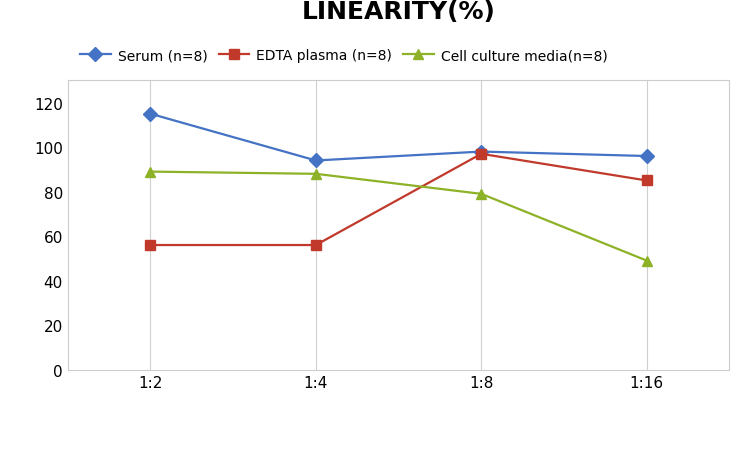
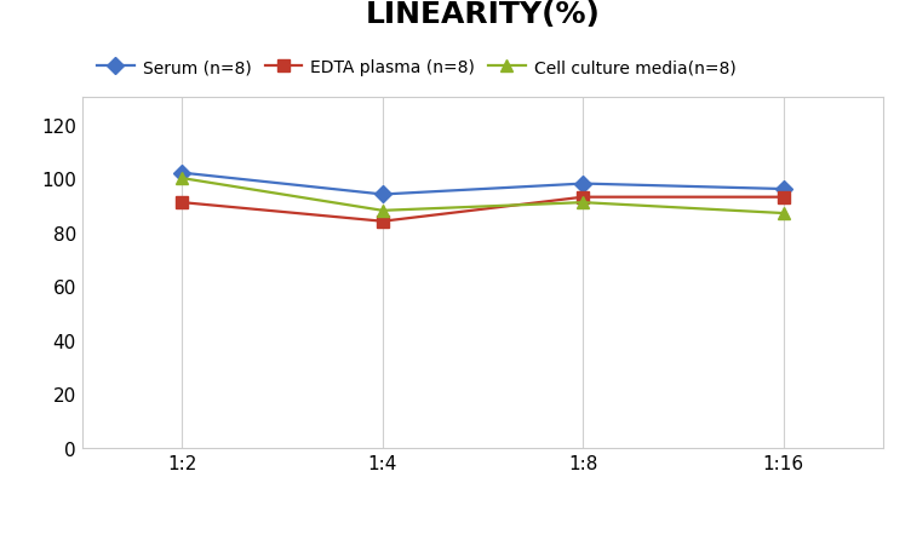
Serum (n=8)/1:2: 115 -> 102
EDTA plasma (n=8)/1:2: 56 -> 91
Cell culture media(n=8)/1:2: 89 -> 100
EDTA plasma (n=8)/1:4: 56 -> 84
EDTA plasma (n=8)/1:8: 97 -> 93
Cell culture media(n=8)/1:8: 79 -> 91
EDTA plasma (n=8)/1:16: 85 -> 93
Cell culture media(n=8)/1:16: 49 -> 87
